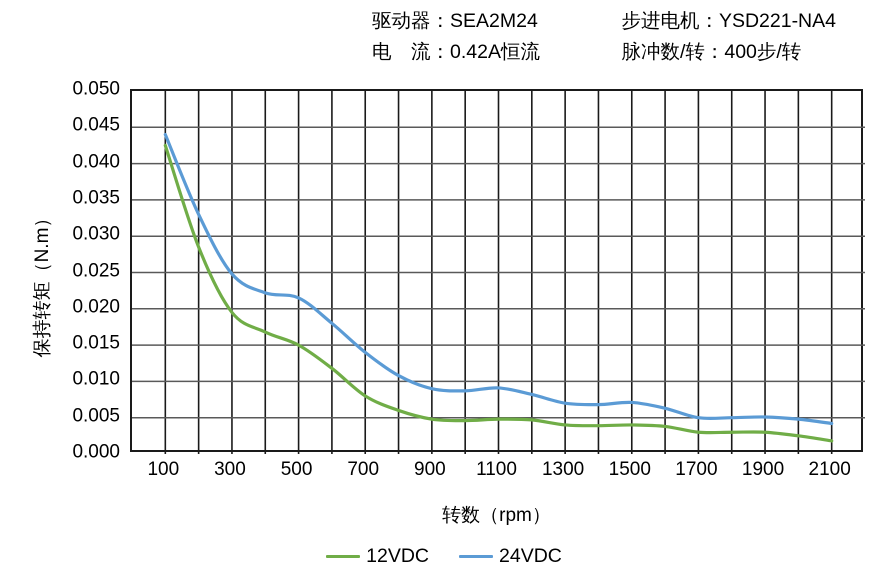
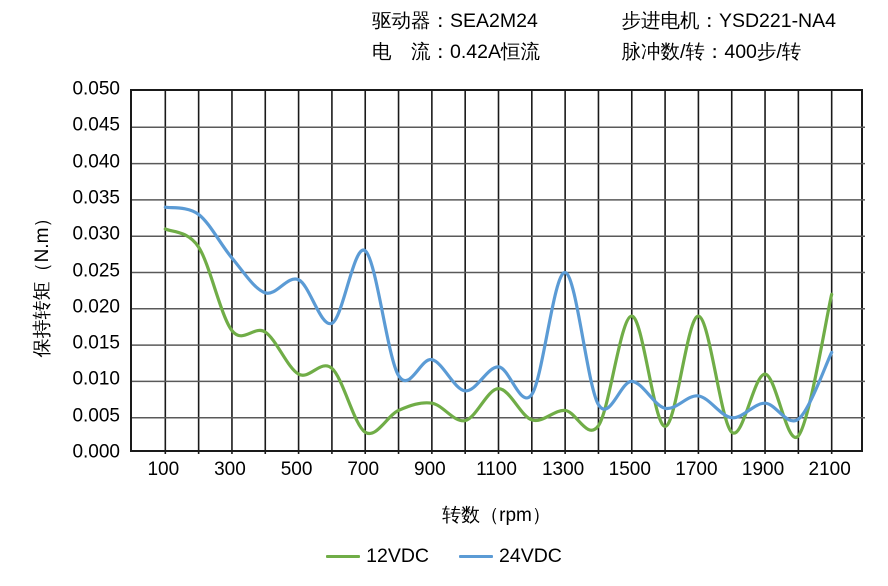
12VDC/100: 0.043 -> 0.031
24VDC/100: 0.044 -> 0.034
12VDC/300: 0.019 -> 0.017
24VDC/300: 0.025 -> 0.027
12VDC/500: 0.015 -> 0.011
24VDC/500: 0.021 -> 0.024
12VDC/700: 0.008 -> 0.003
24VDC/700: 0.014 -> 0.028
12VDC/900: 0.005 -> 0.007
24VDC/900: 0.009 -> 0.013
12VDC/1100: 0.005 -> 0.009
24VDC/1100: 0.009 -> 0.012
12VDC/1300: 0.004 -> 0.006
24VDC/1300: 0.007 -> 0.025
12VDC/1500: 0.004 -> 0.019
24VDC/1500: 0.007 -> 0.010
12VDC/1700: 0.003 -> 0.019
24VDC/1700: 0.005 -> 0.008
12VDC/1900: 0.003 -> 0.011
24VDC/1900: 0.005 -> 0.007
12VDC/2100: 0.002 -> 0.022
24VDC/2100: 0.004 -> 0.014
